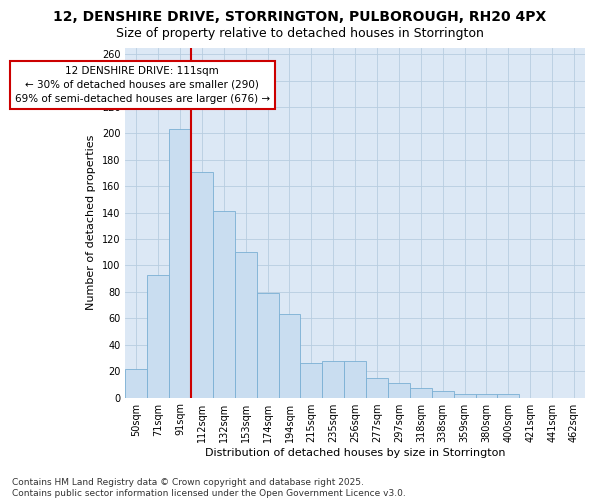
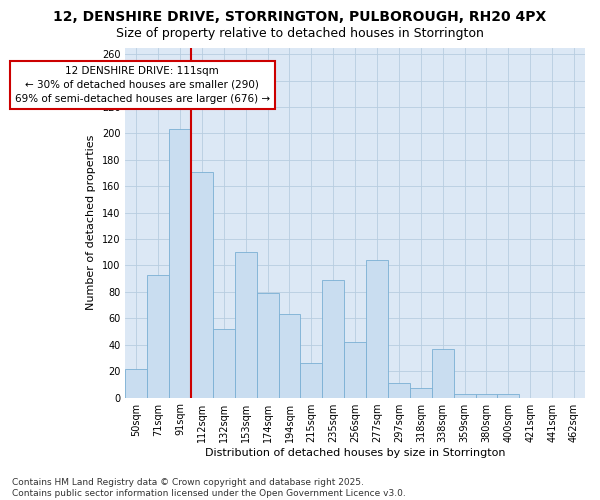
132sqm: 141 -> 52
235sqm: 28 -> 89
256sqm: 28 -> 42
277sqm: 15 -> 104
338sqm: 5 -> 37
